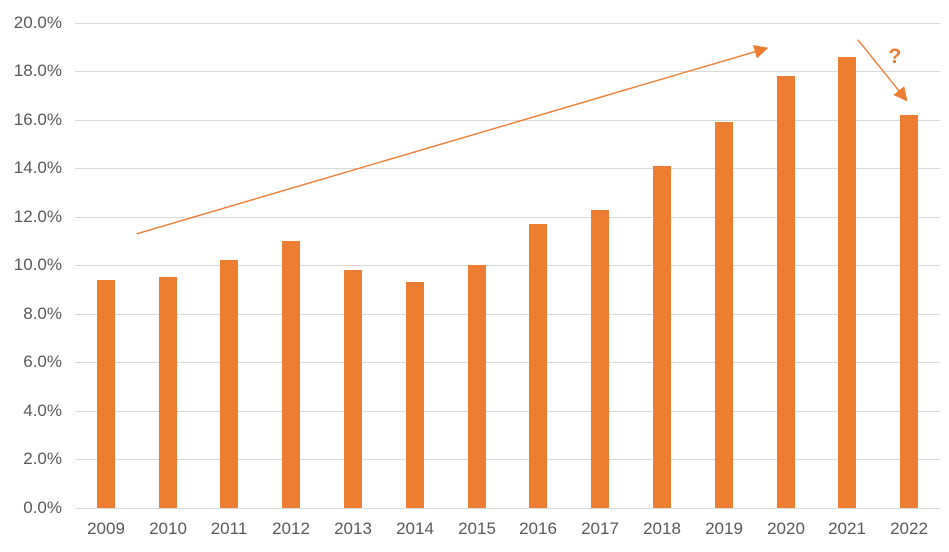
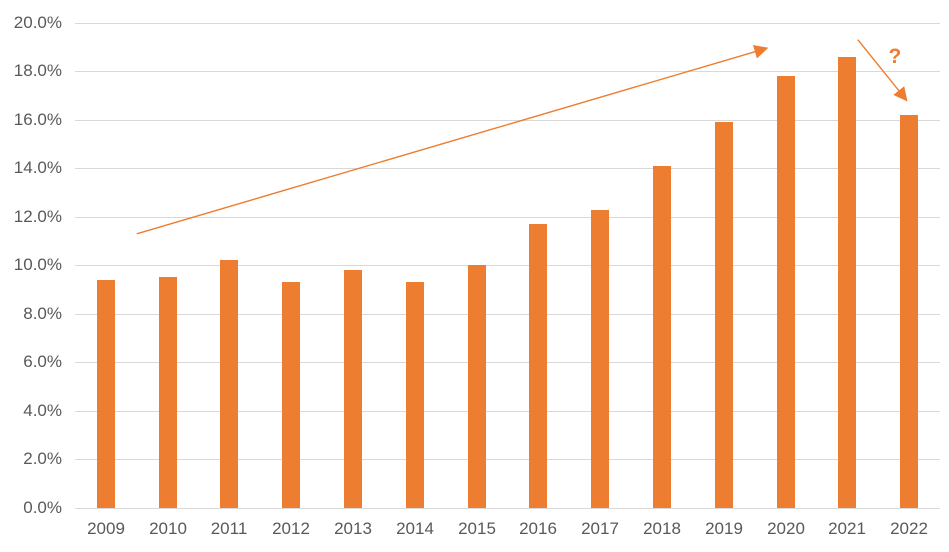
2012: 11.0% -> 9.3%
